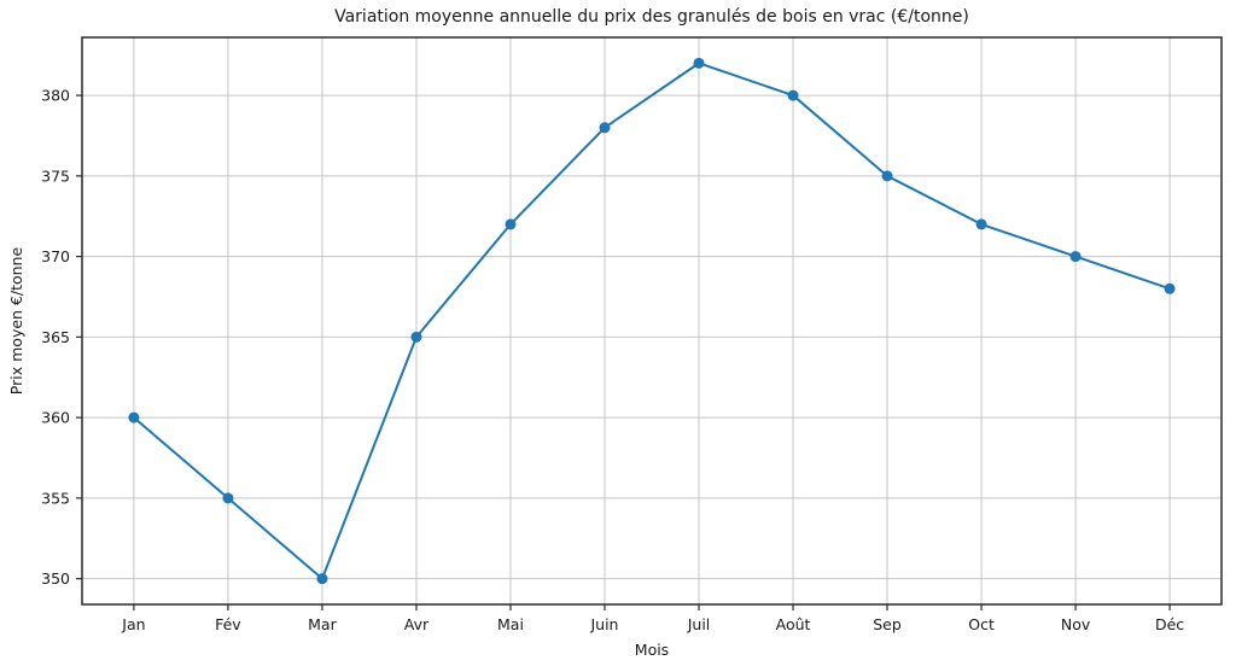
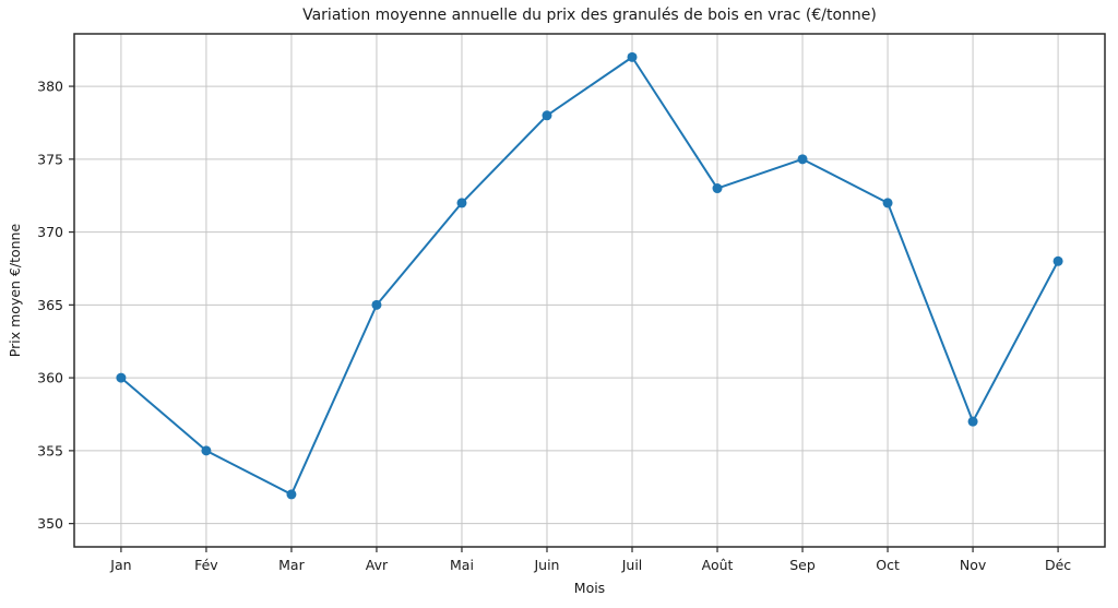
Mar: 350 -> 352
Août: 380 -> 373
Nov: 370 -> 357
